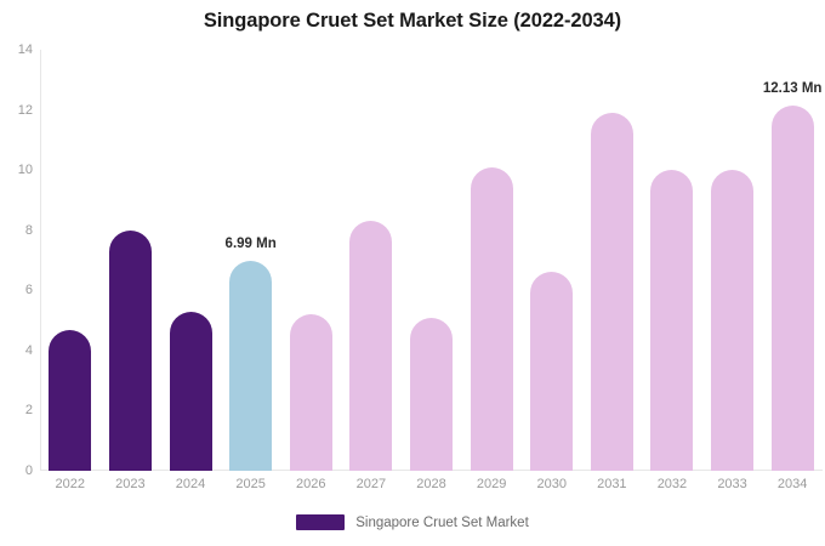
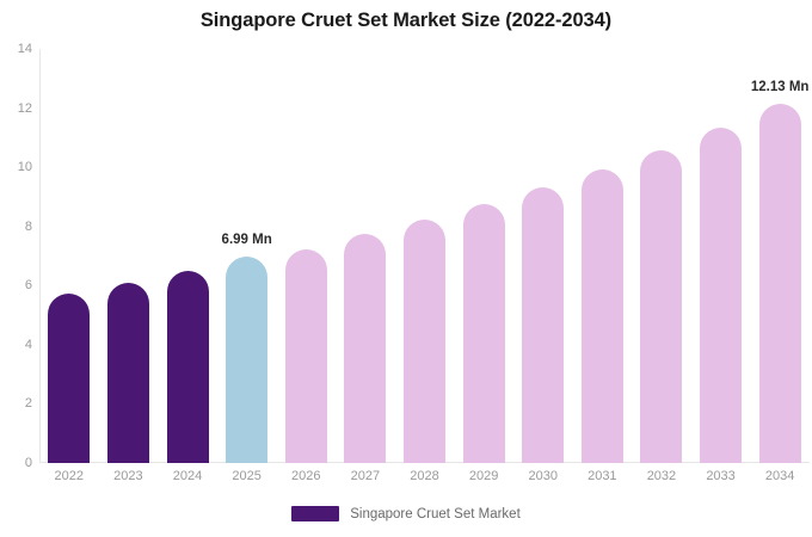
2022: 4.7 -> 5.7
2023: 8.0 -> 6.1
2024: 5.3 -> 6.5
2026: 5.2 -> 7.2
2027: 8.3 -> 7.8
2028: 5.1 -> 8.2
2029: 10.1 -> 8.8
2030: 6.6 -> 9.3
2031: 11.9 -> 9.9
2032: 10.0 -> 10.6
2033: 10.0 -> 11.3
